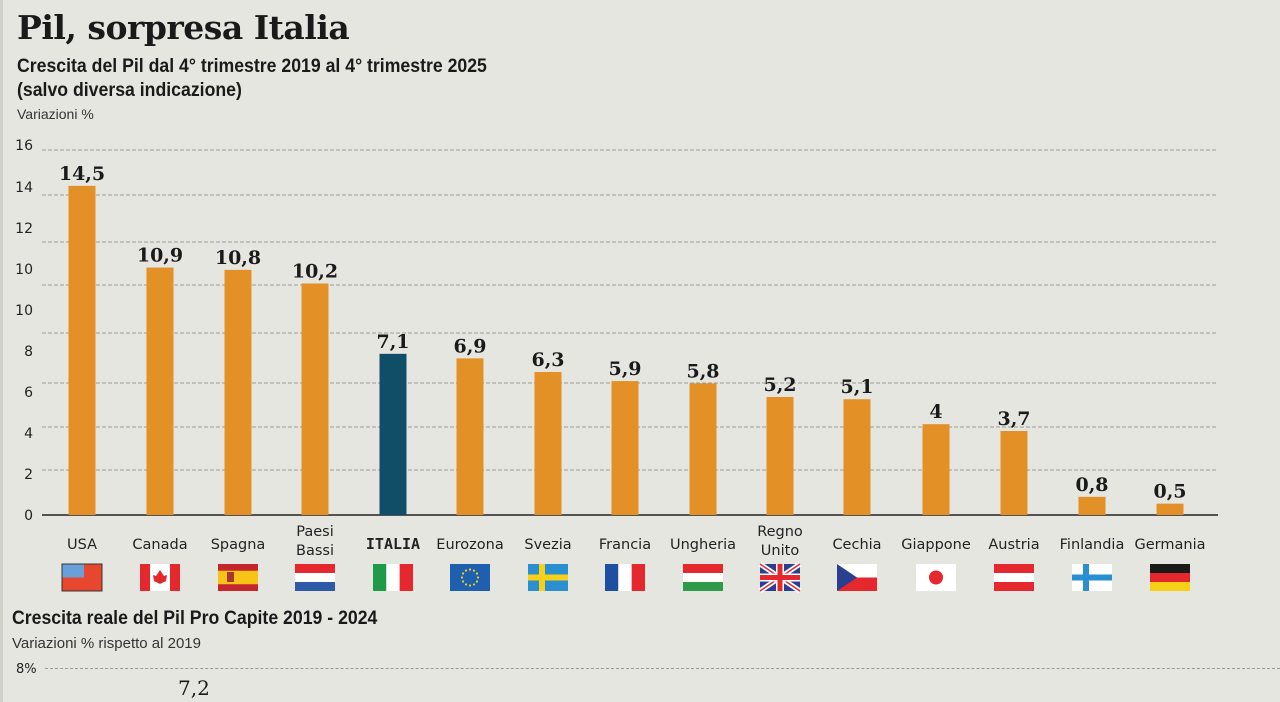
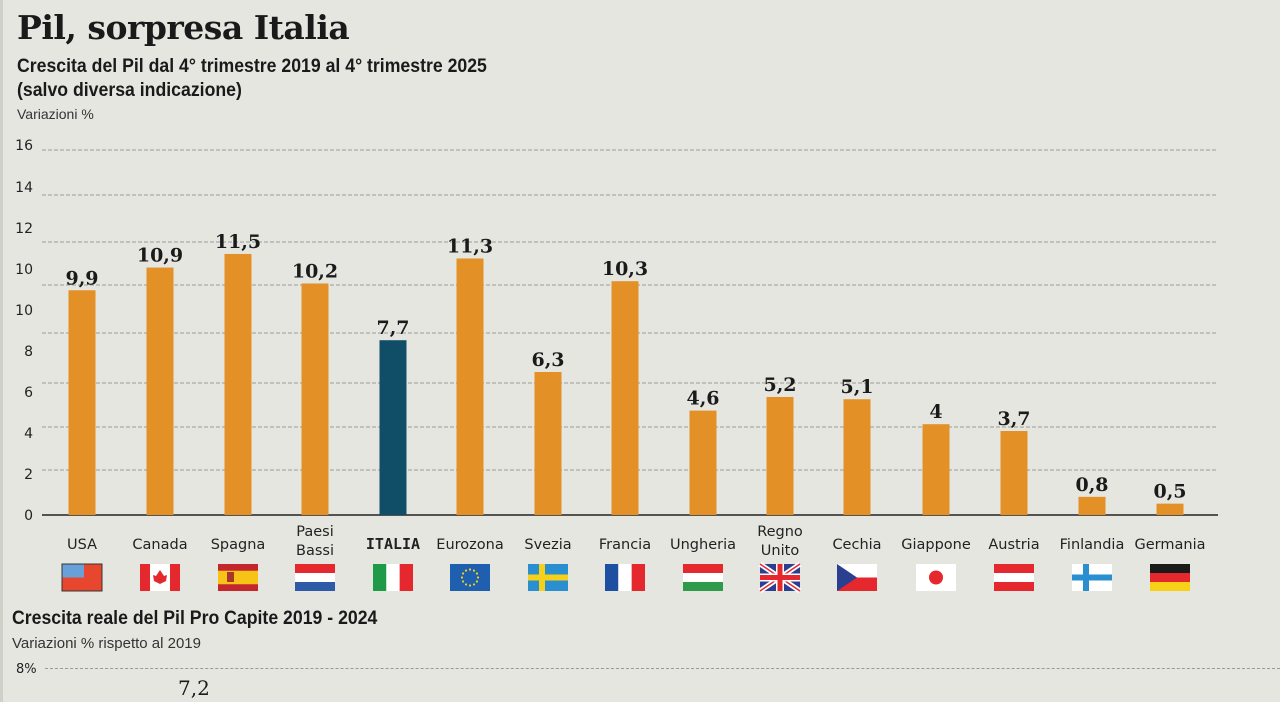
USA: 14,5 -> 9,9
Spagna: 10,8 -> 11,5
ITALIA: 7,1 -> 7,7
Eurozona: 6,9 -> 11,3
Francia: 5,9 -> 10,3
Ungheria: 5,8 -> 4,6
